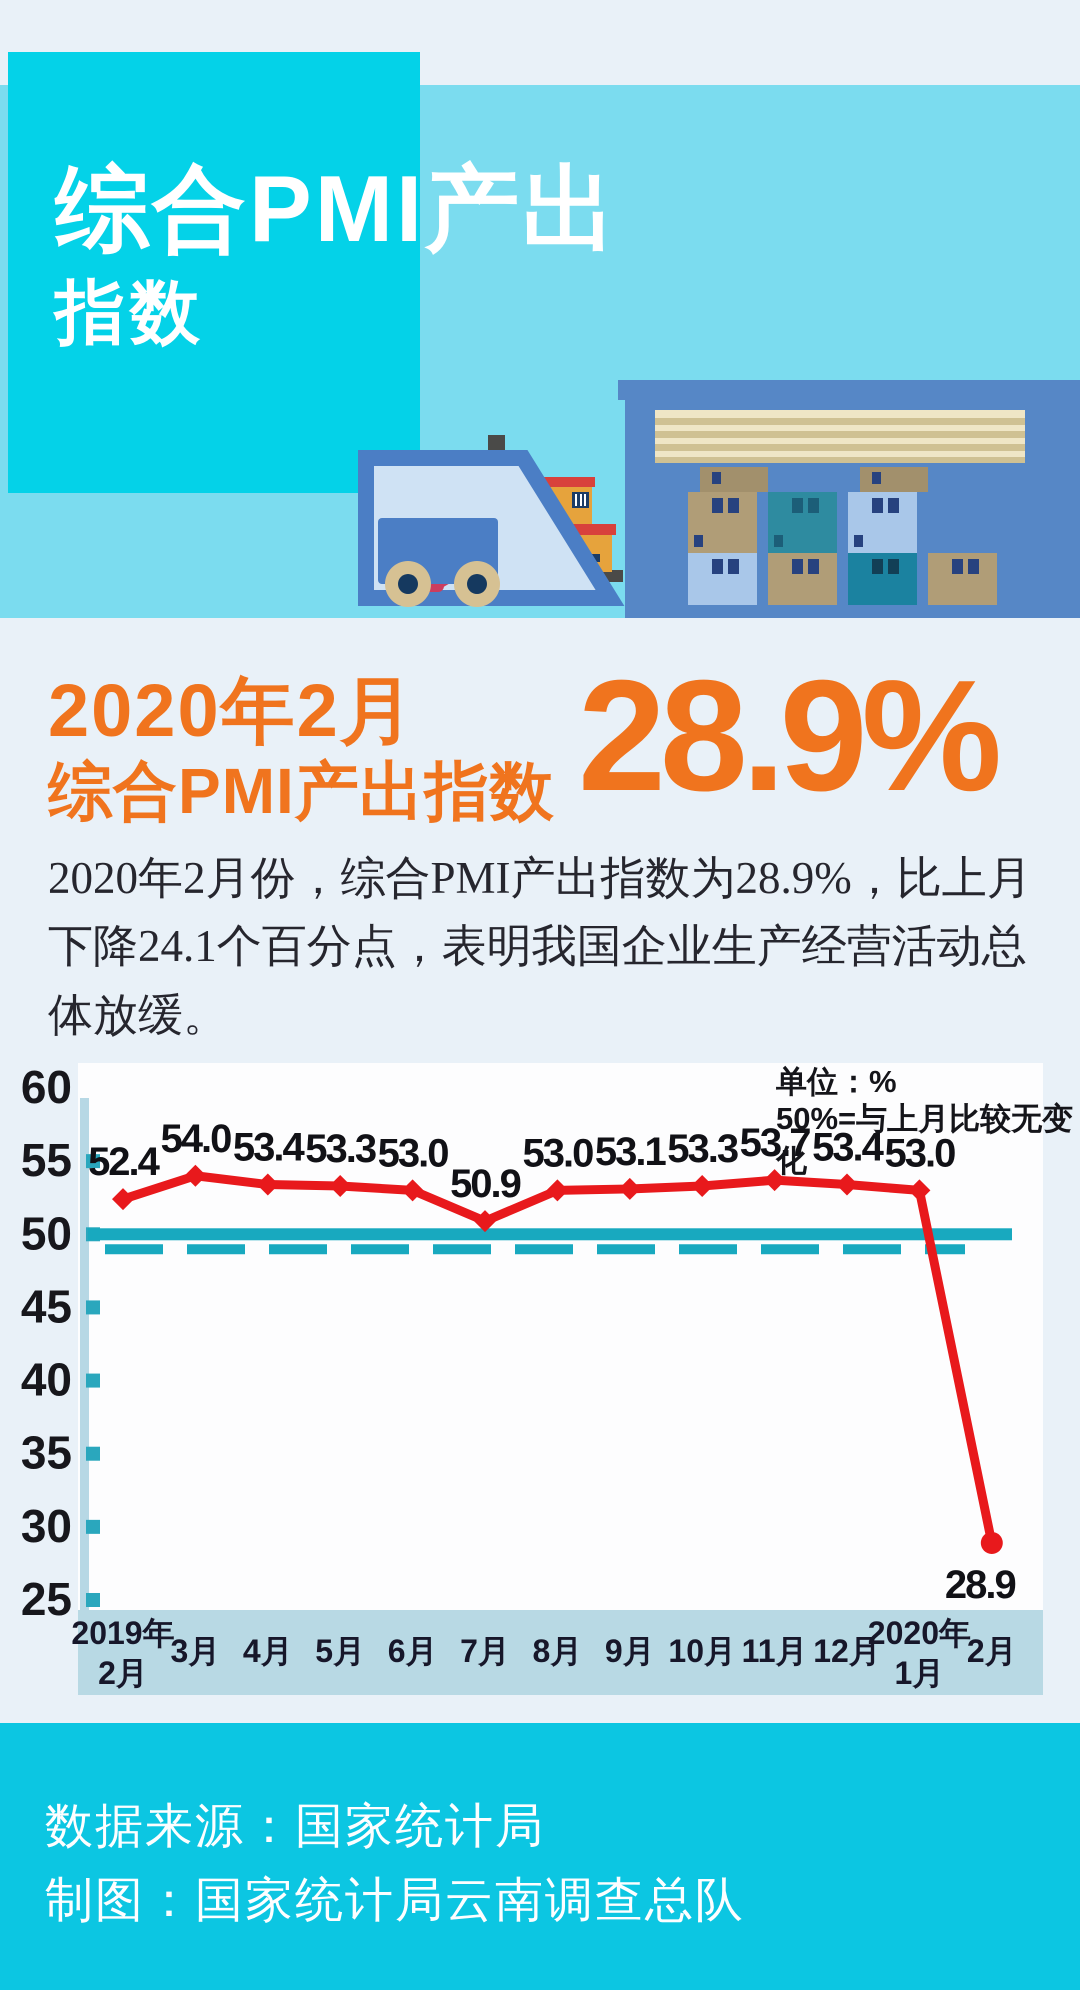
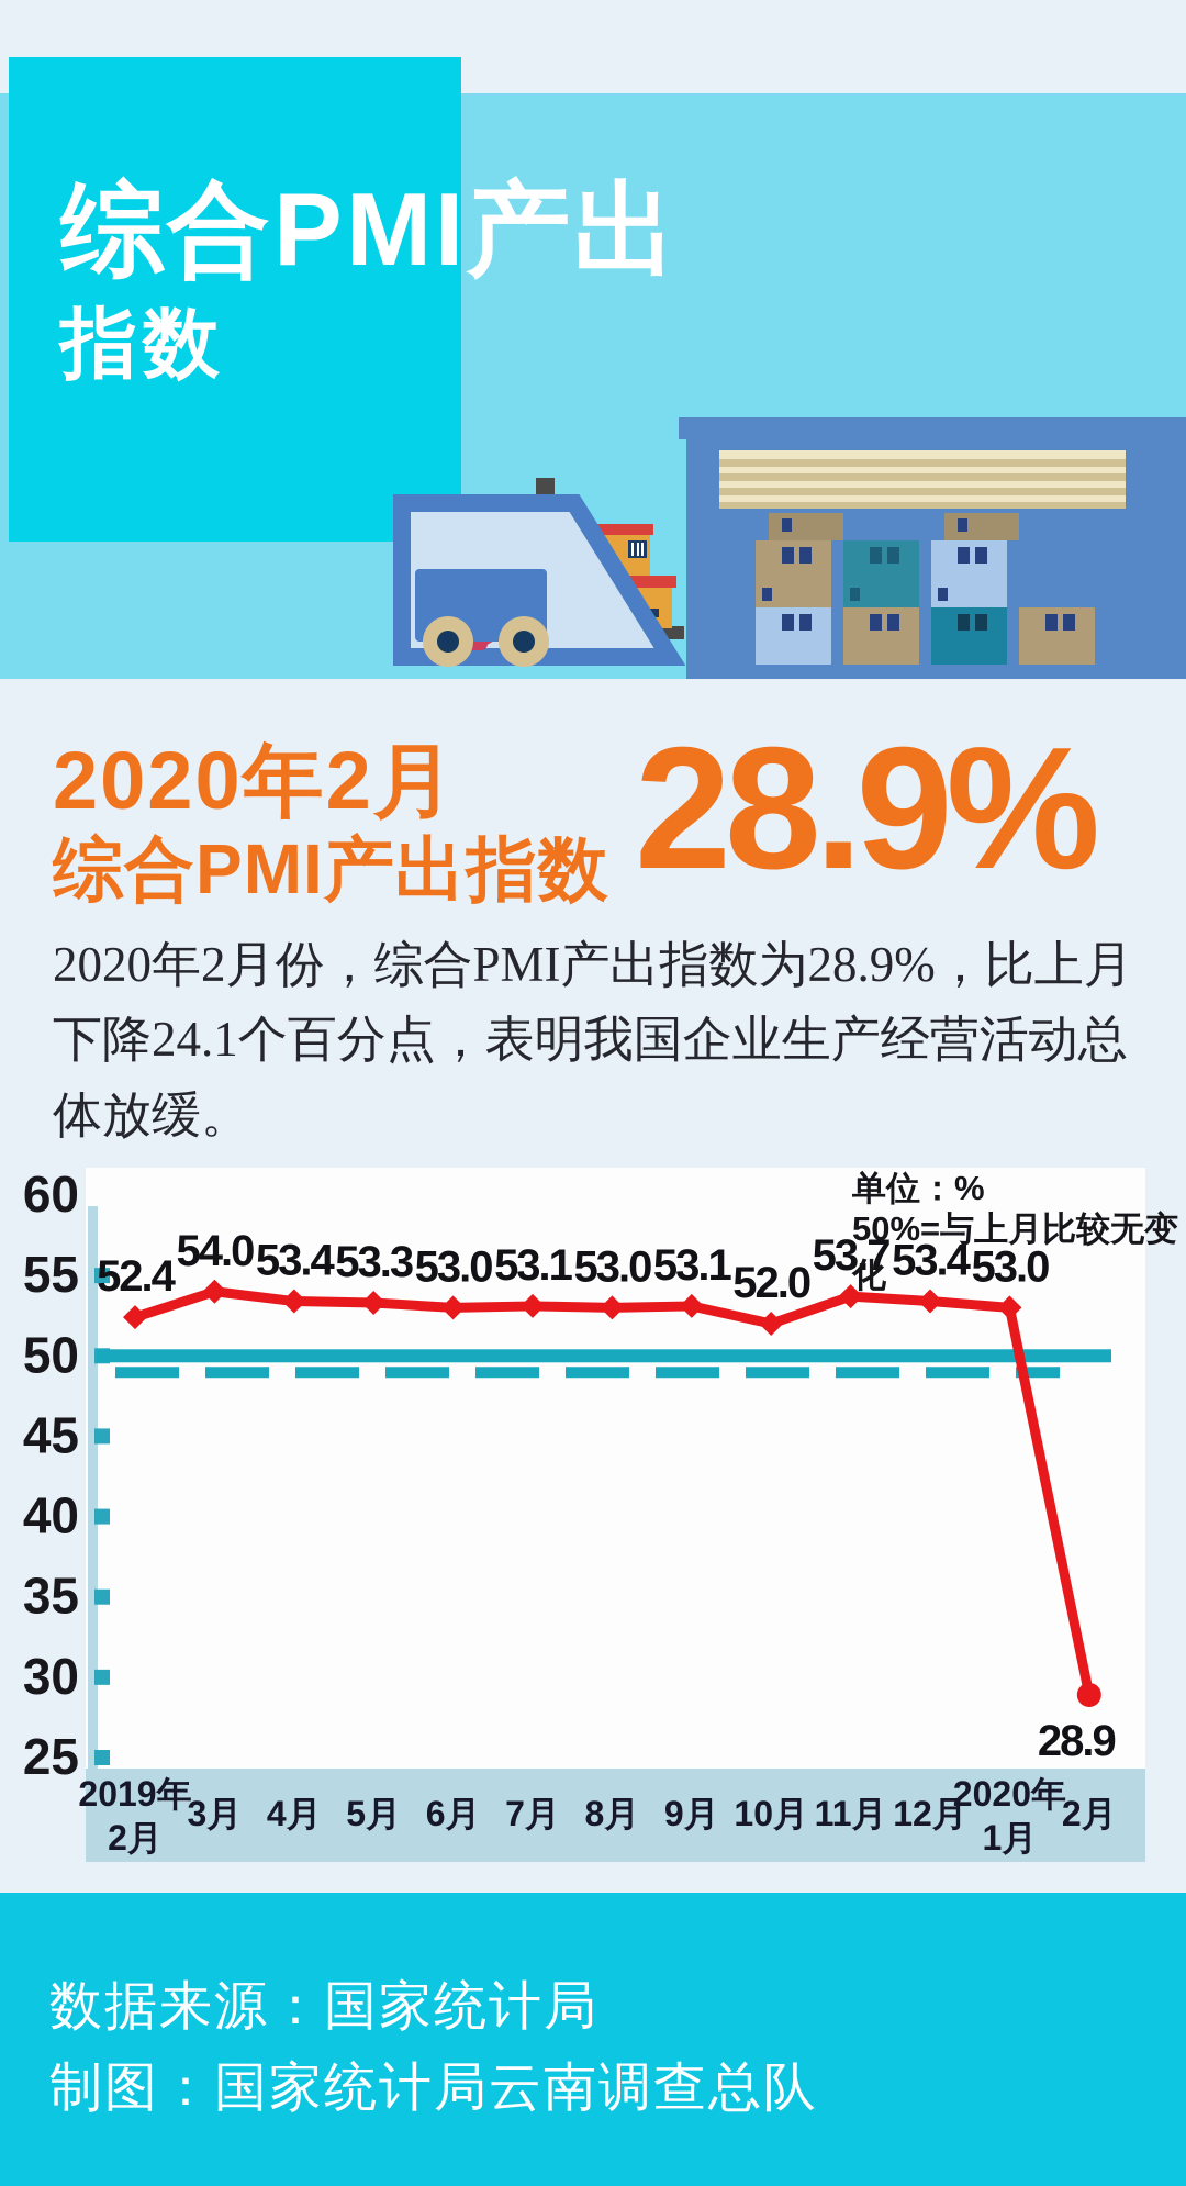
7月: 50.9 -> 53.1
10月: 53.3 -> 52.0
